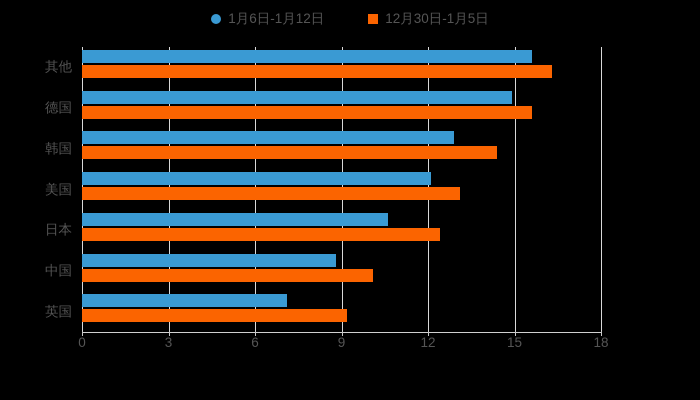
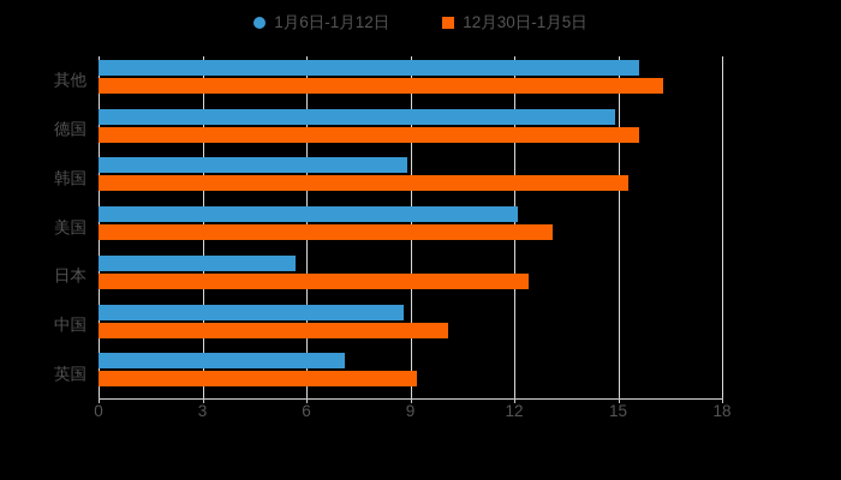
1月6日-1月12日/日本: 10.6 -> 5.7
1月6日-1月12日/韩国: 12.9 -> 8.9
12月30日-1月5日/韩国: 14.4 -> 15.3
